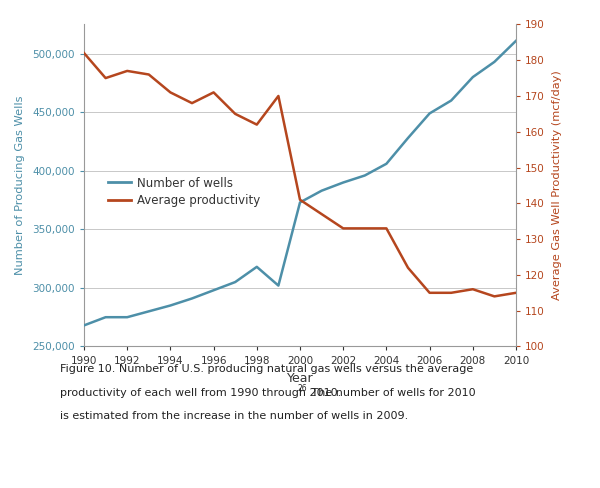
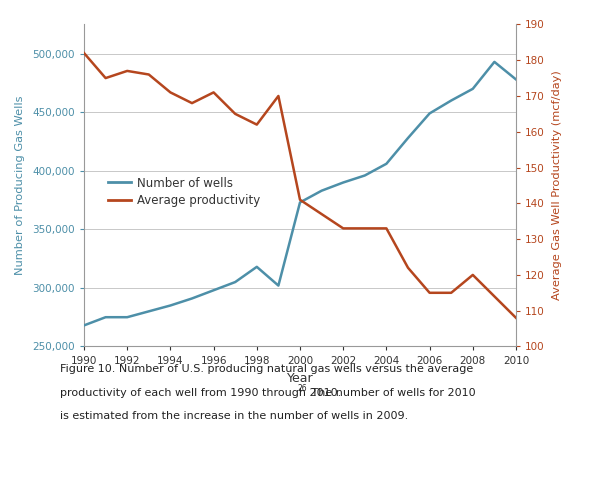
Number of wells/2008: 480,000 -> 470,000
Average productivity/2008: 116 -> 120
Number of wells/2010: 511,000 -> 478,000
Average productivity/2010: 115 -> 108
